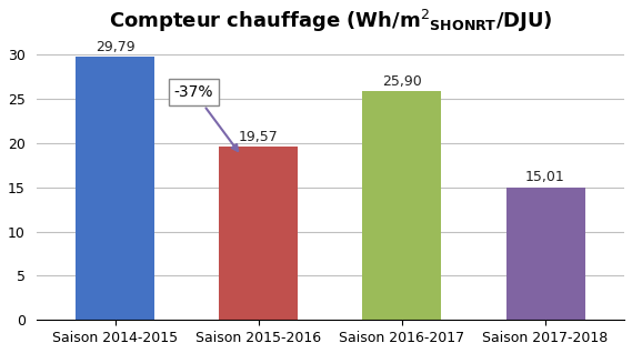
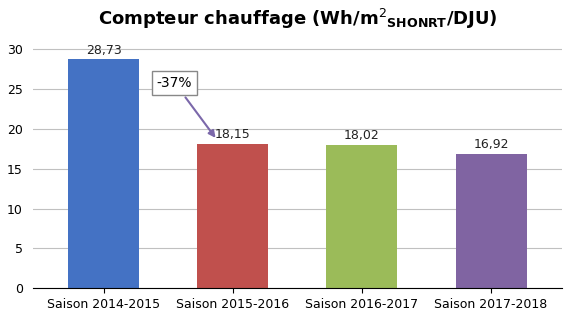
Saison 2014-2015: 29,79 -> 28,73
Saison 2015-2016: 19,57 -> 18,15
Saison 2016-2017: 25,90 -> 18,02
Saison 2017-2018: 15,01 -> 16,92
